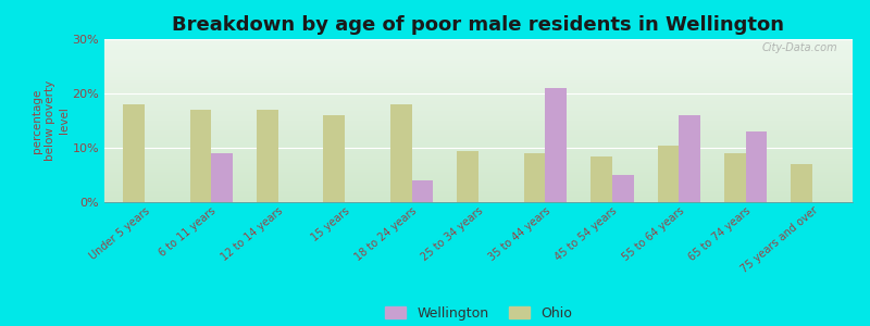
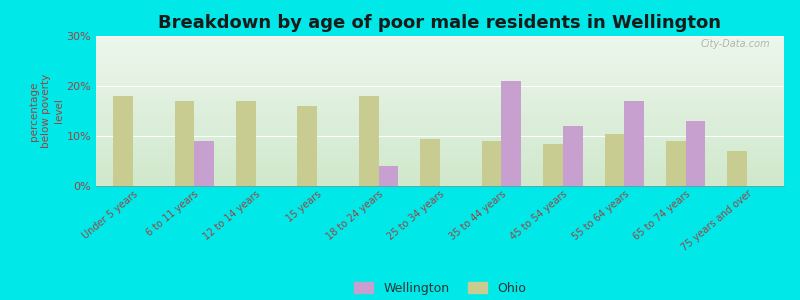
Wellington/45 to 54 years: 5% -> 12%
Wellington/55 to 64 years: 16% -> 17%
